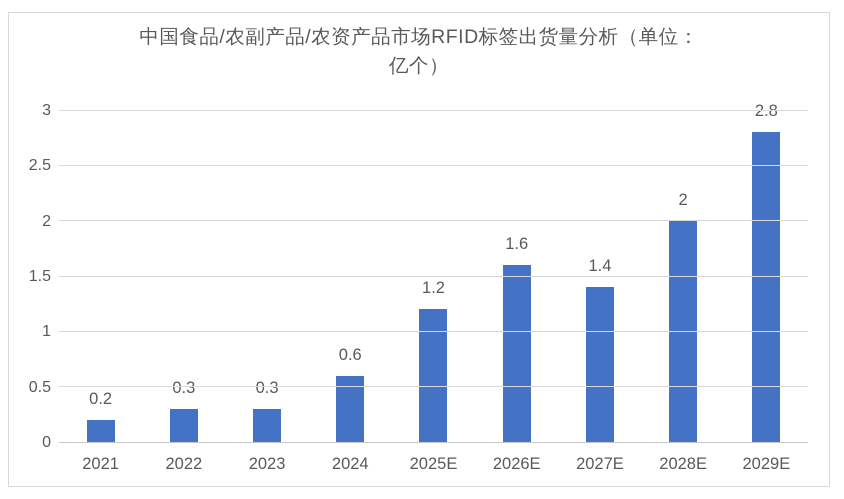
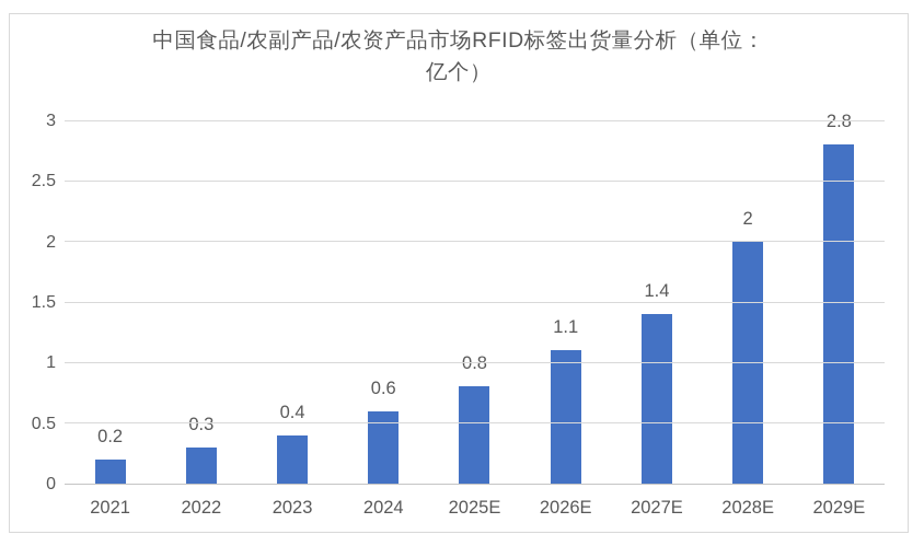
2023: 0.3 -> 0.4
2025E: 1.2 -> 0.8
2026E: 1.6 -> 1.1
